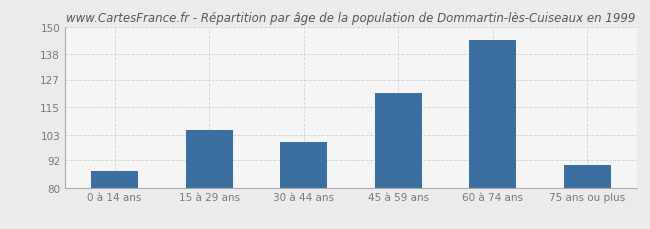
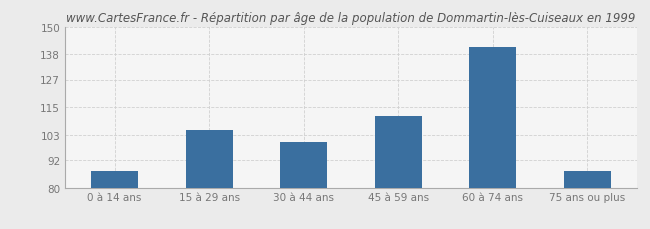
45 à 59 ans: 121 -> 111
60 à 74 ans: 144 -> 141
75 ans ou plus: 90 -> 87
